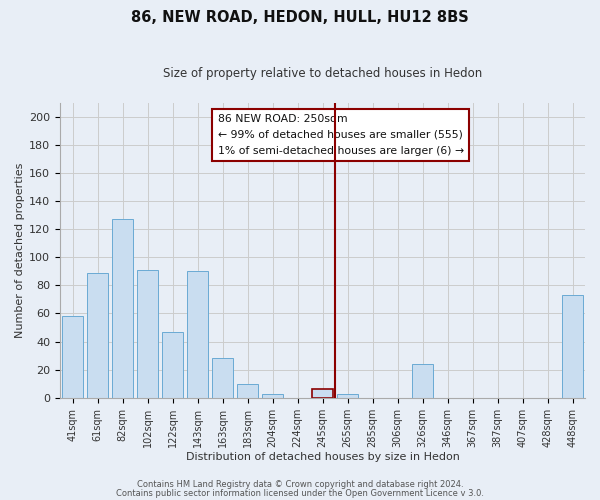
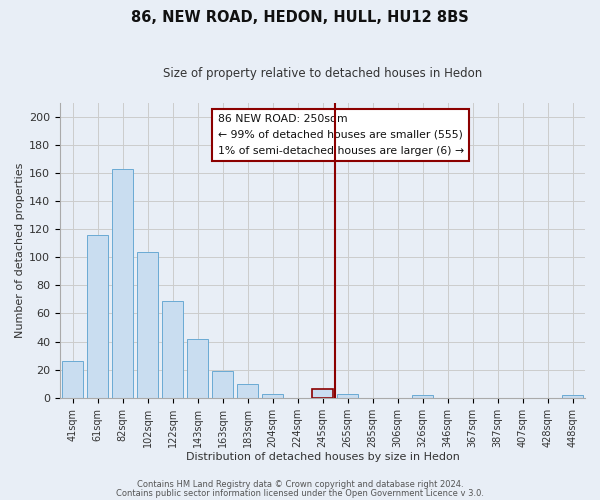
41sqm: 58 -> 26
61sqm: 89 -> 116
82sqm: 127 -> 163
102sqm: 91 -> 104
122sqm: 47 -> 69
143sqm: 90 -> 42
163sqm: 28 -> 19
326sqm: 24 -> 2
448sqm: 73 -> 2
